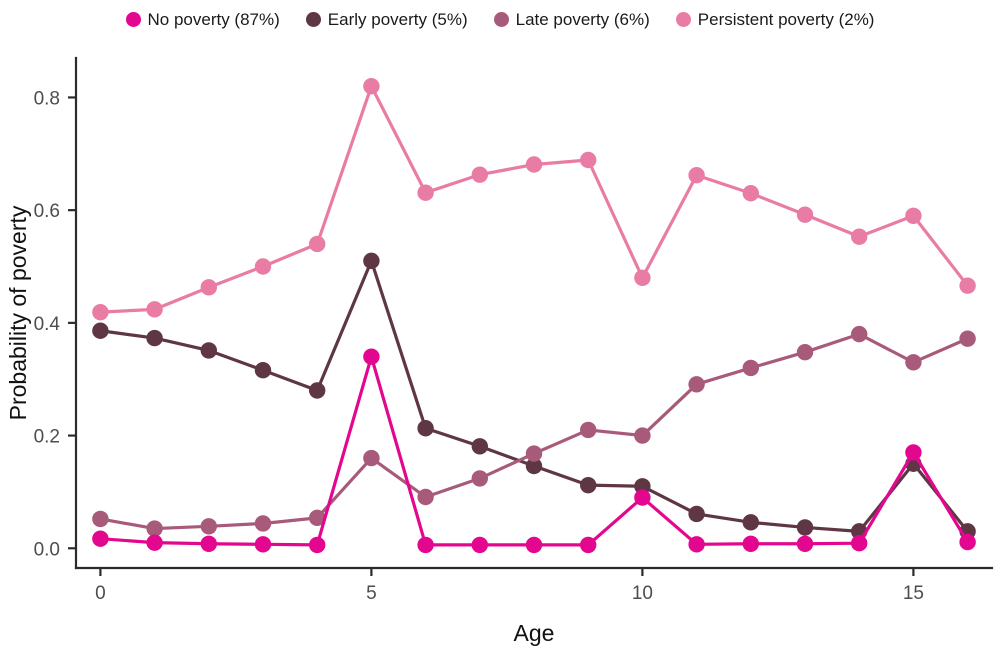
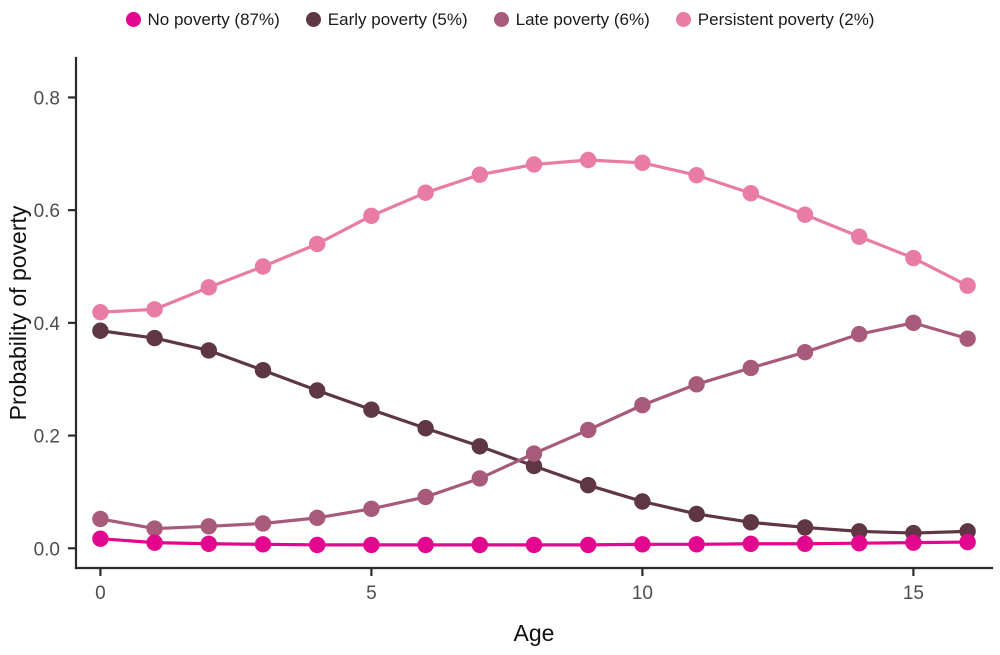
No poverty (87%)/5: 0.34 -> 0.01
Early poverty (5%)/5: 0.51 -> 0.25
Late poverty (6%)/5: 0.16 -> 0.07
Persistent poverty (2%)/5: 0.82 -> 0.59
No poverty (87%)/10: 0.09 -> 0.01
Early poverty (5%)/10: 0.11 -> 0.08
Late poverty (6%)/10: 0.20 -> 0.25
Persistent poverty (2%)/10: 0.48 -> 0.68
No poverty (87%)/15: 0.17 -> 0.01
Early poverty (5%)/15: 0.15 -> 0.03
Late poverty (6%)/15: 0.33 -> 0.40
Persistent poverty (2%)/15: 0.59 -> 0.52
